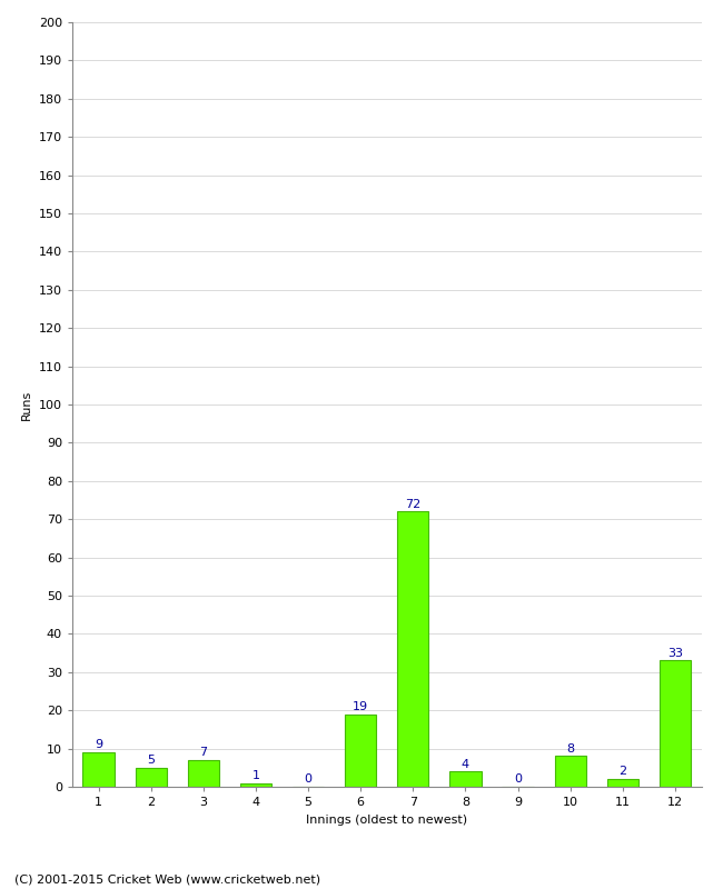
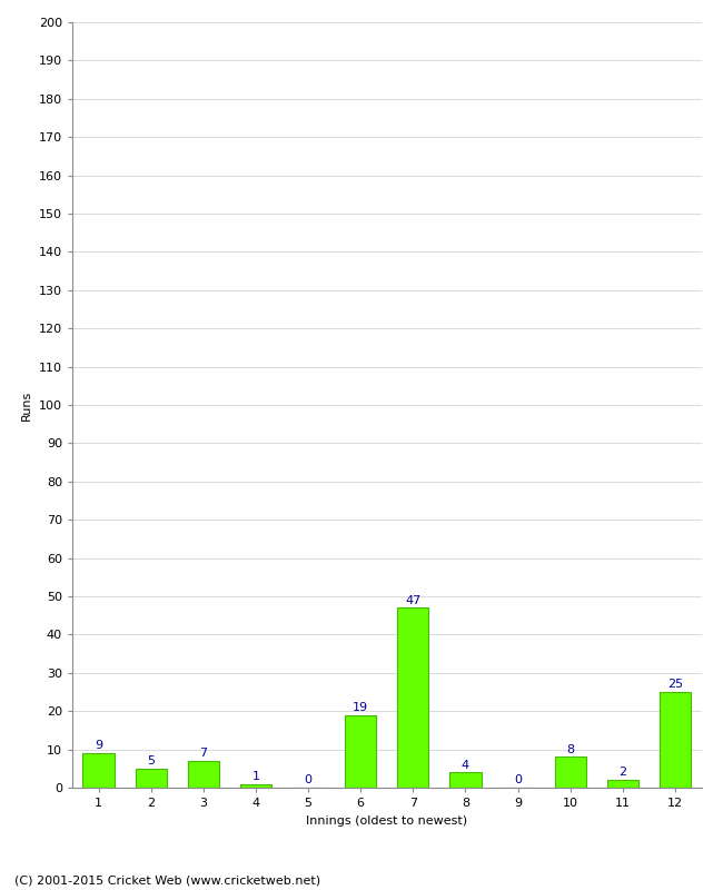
7: 72 -> 47
12: 33 -> 25
